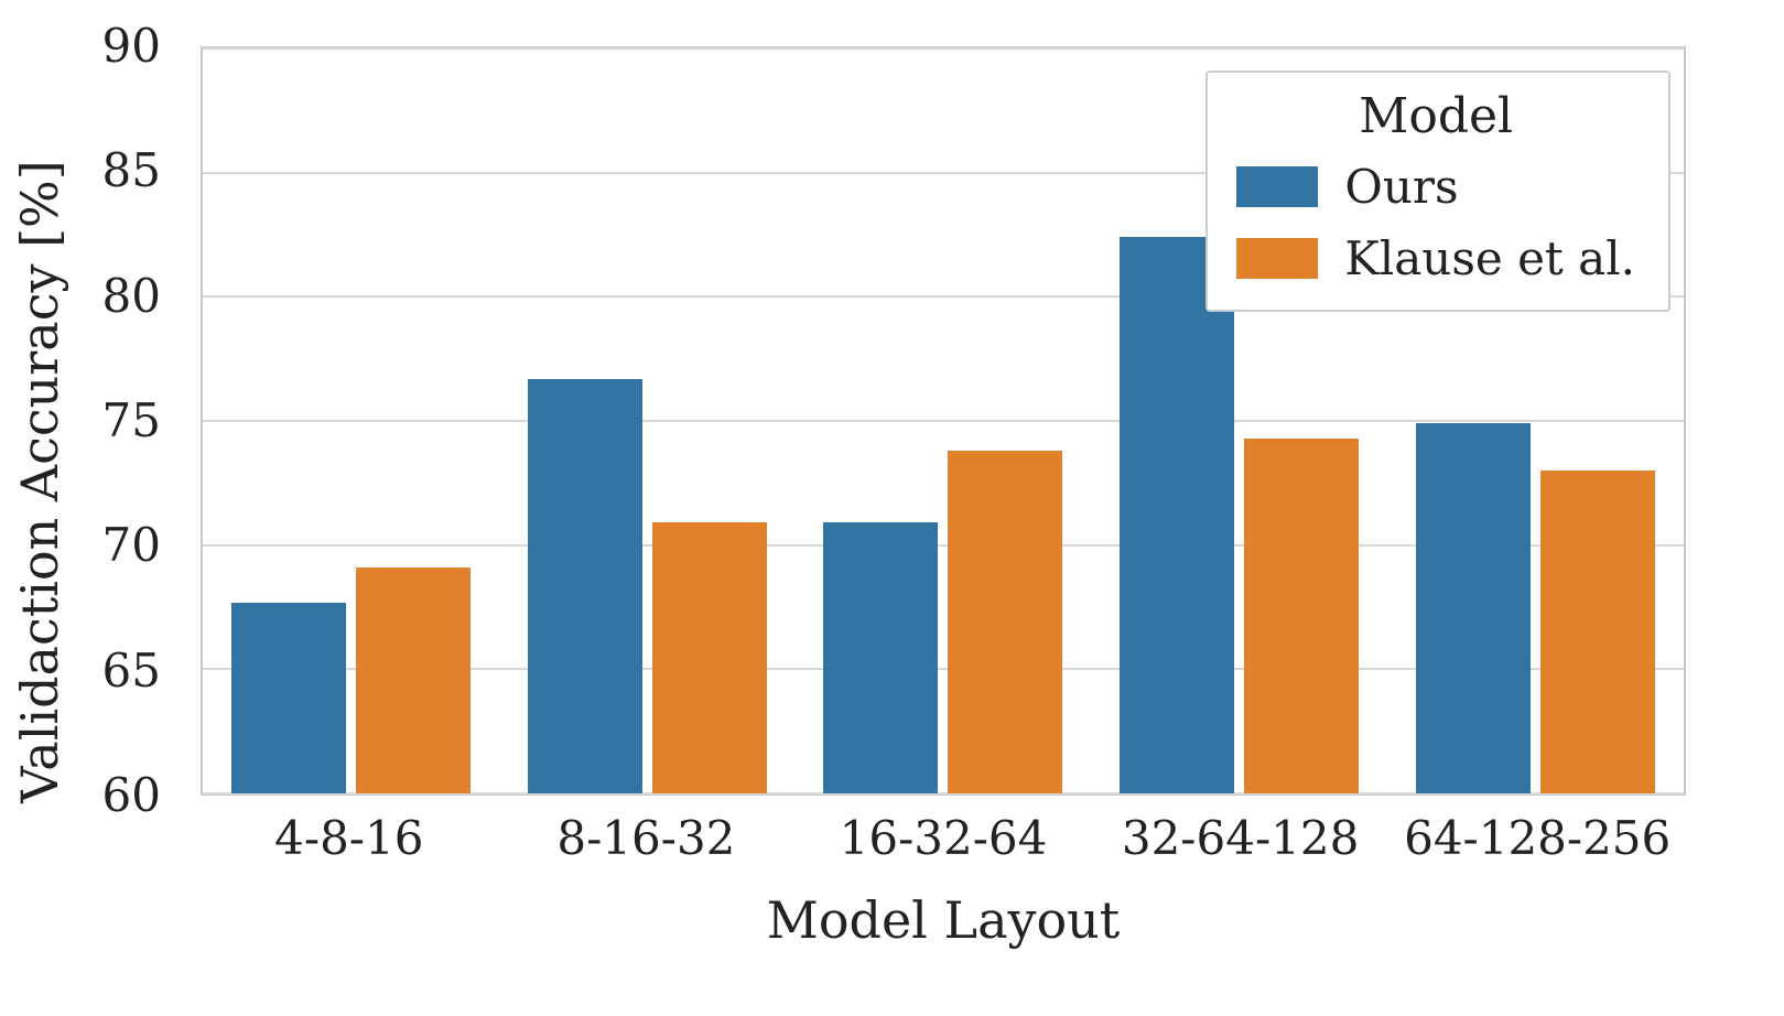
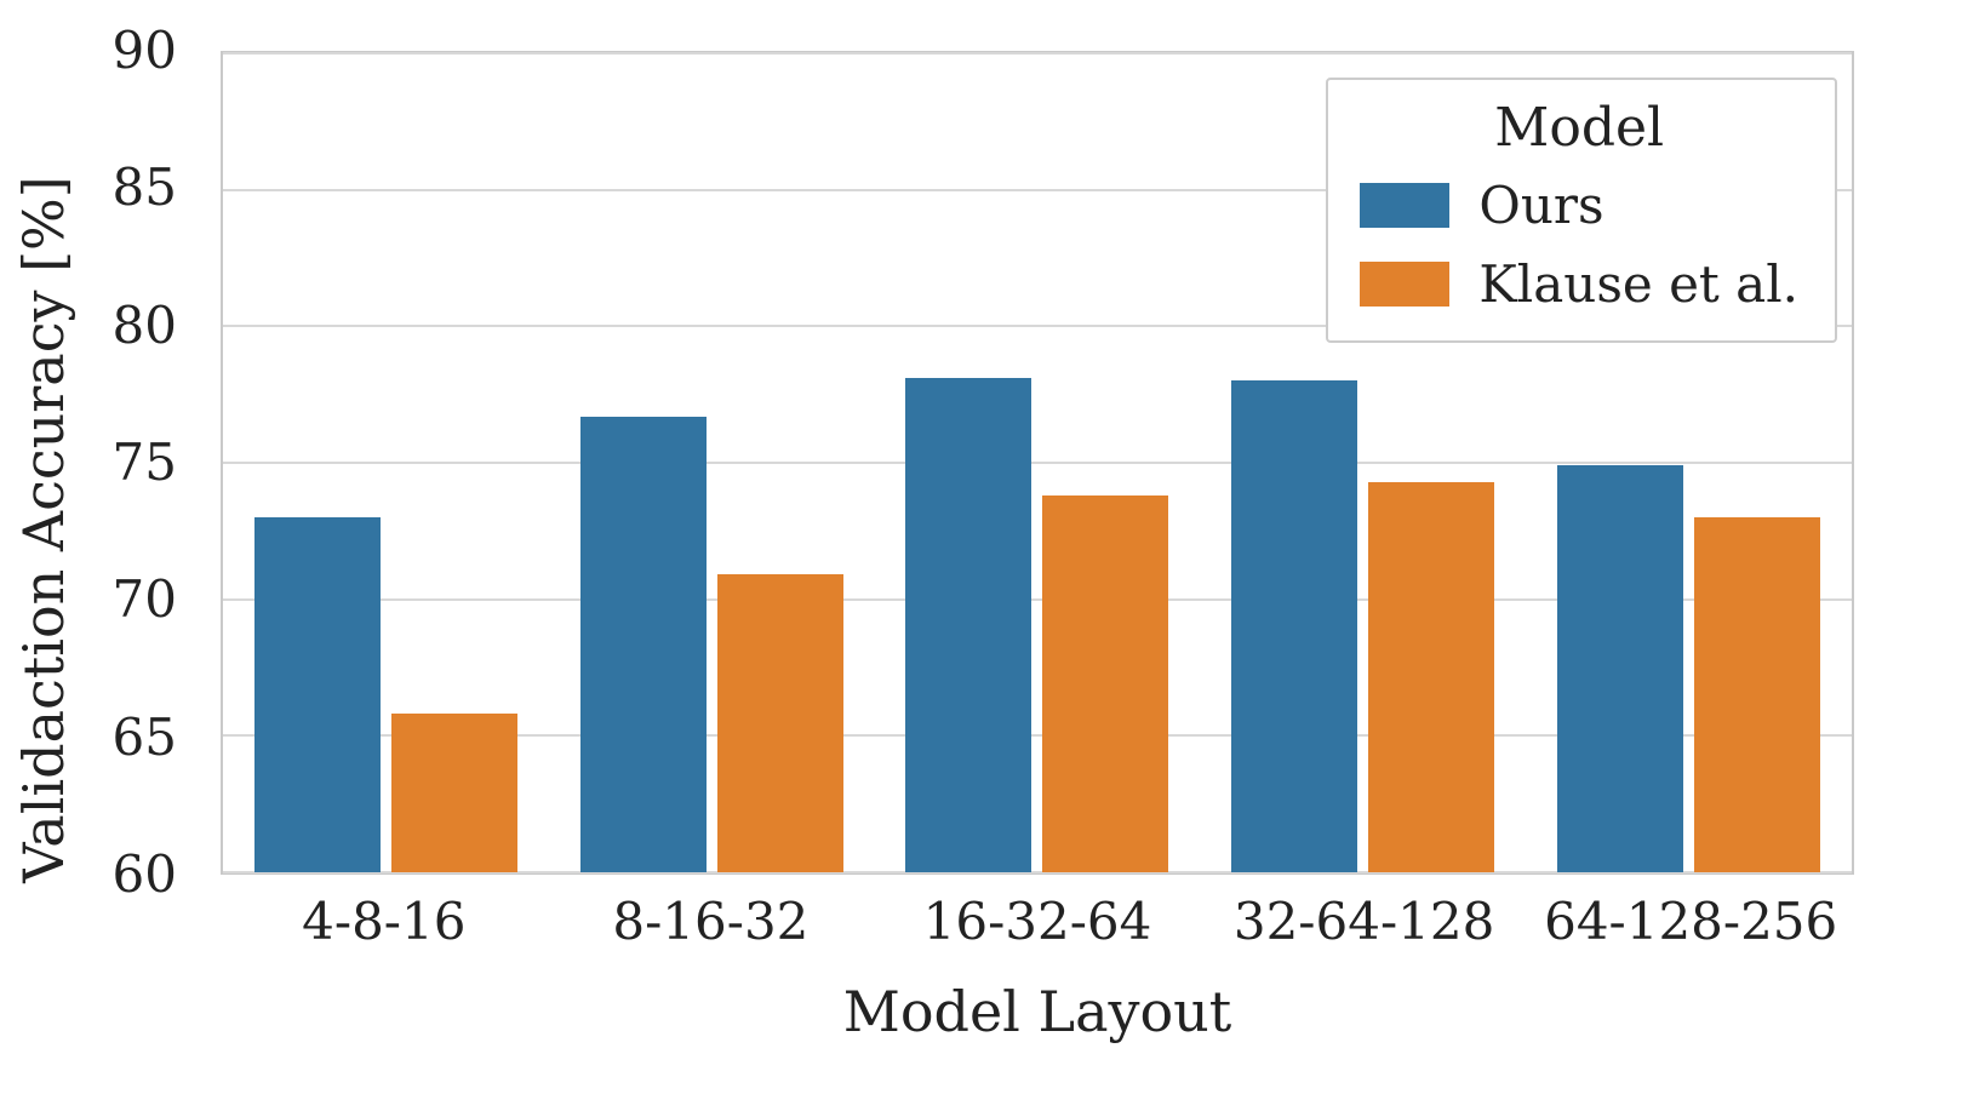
Ours/4-8-16: 67.7 -> 73.0
Klause et al./4-8-16: 69.1 -> 65.8
Ours/16-32-64: 70.9 -> 78.1
Ours/32-64-128: 82.4 -> 78.0
